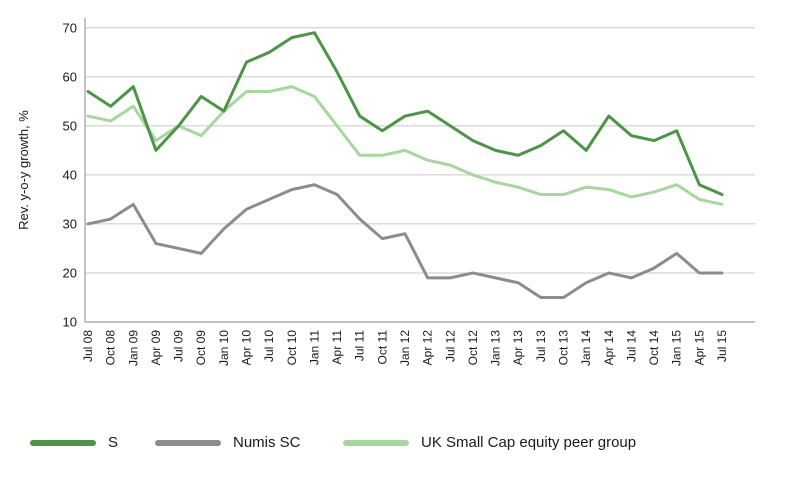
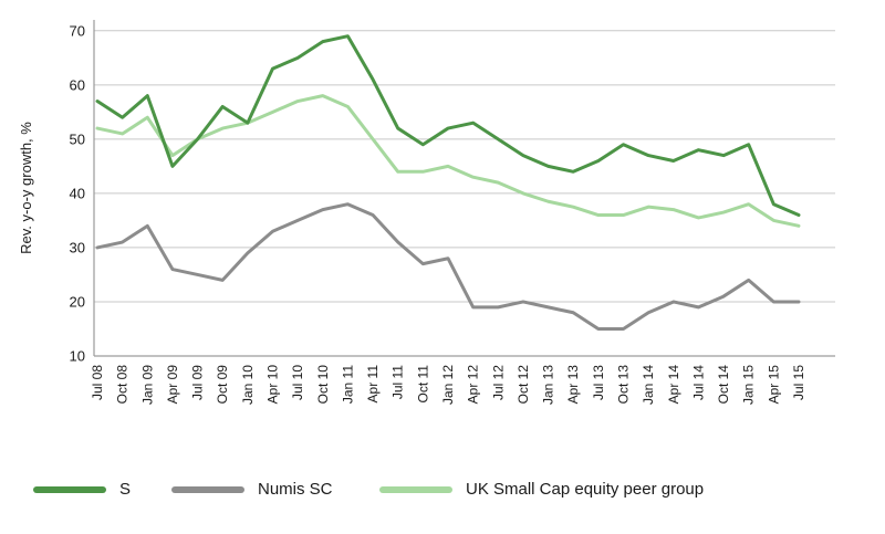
UK Small Cap equity peer group/Oct 09: 48 -> 52
UK Small Cap equity peer group/Apr 10: 57 -> 55
S/Jan 14: 45 -> 47
S/Apr 14: 52 -> 46
